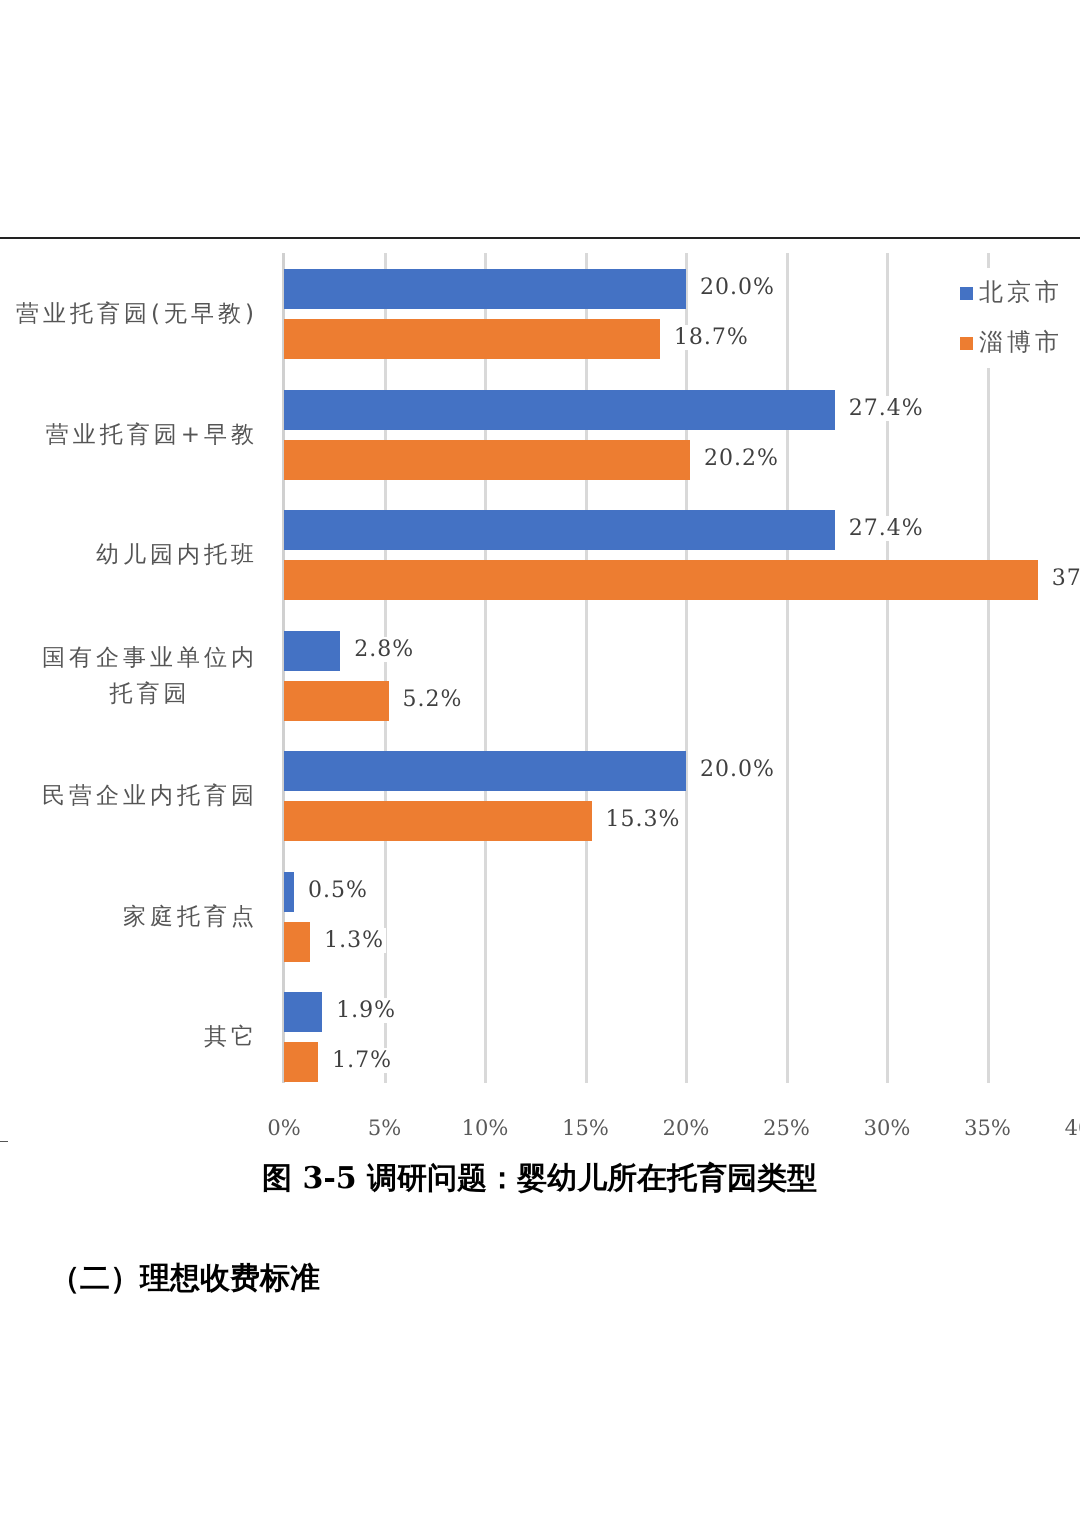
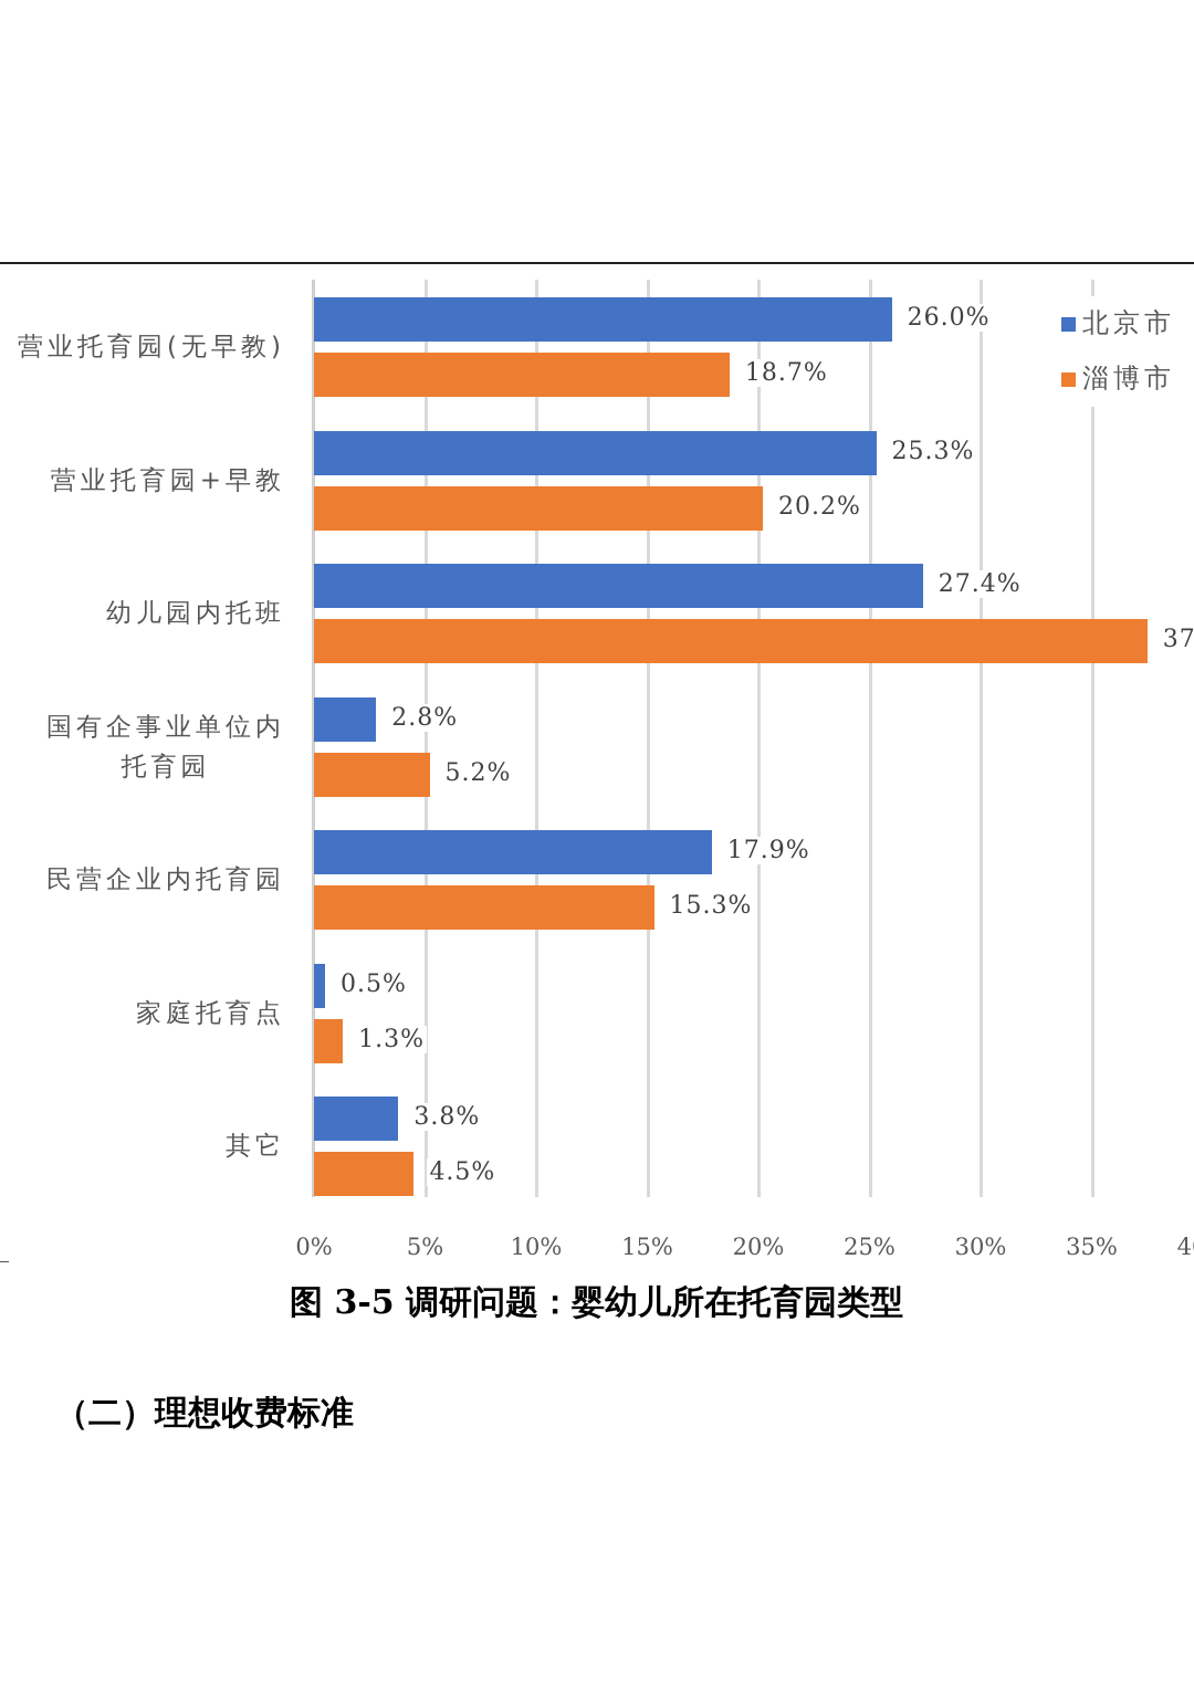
北京市/营业托育园(无早教): 20.0% -> 26.0%
北京市/营业托育园+早教: 27.4% -> 25.3%
北京市/民营企业内托育园: 20.0% -> 17.9%
北京市/其它: 1.9% -> 3.8%
淄博市/其它: 1.7% -> 4.5%
